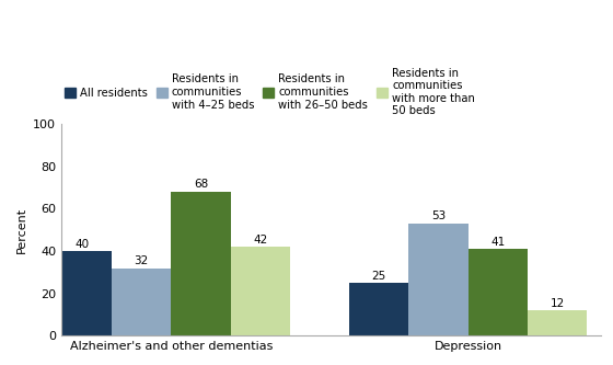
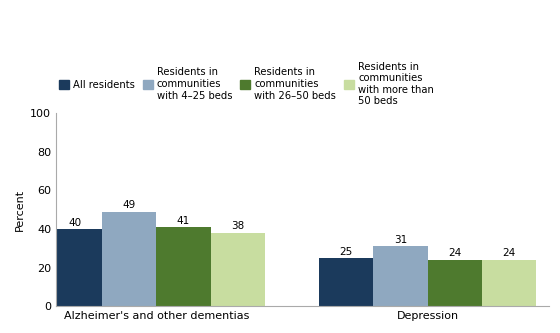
Residents in communities with 4–25 beds/Alzheimer's and other dementias: 32 -> 49
Residents in communities with 26–50 beds/Alzheimer's and other dementias: 68 -> 41
Residents in communities with more than 50 beds/Alzheimer's and other dementias: 42 -> 38
Residents in communities with 4–25 beds/Depression: 53 -> 31
Residents in communities with 26–50 beds/Depression: 41 -> 24
Residents in communities with more than 50 beds/Depression: 12 -> 24
